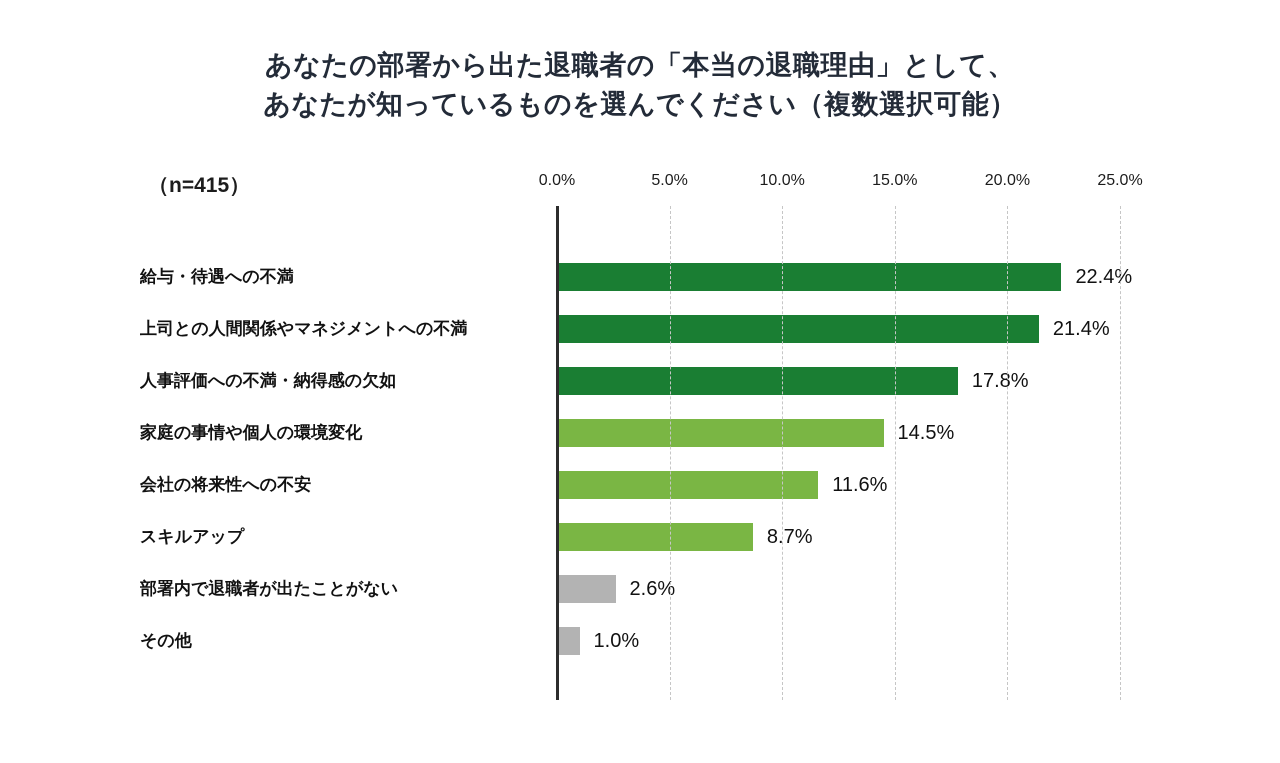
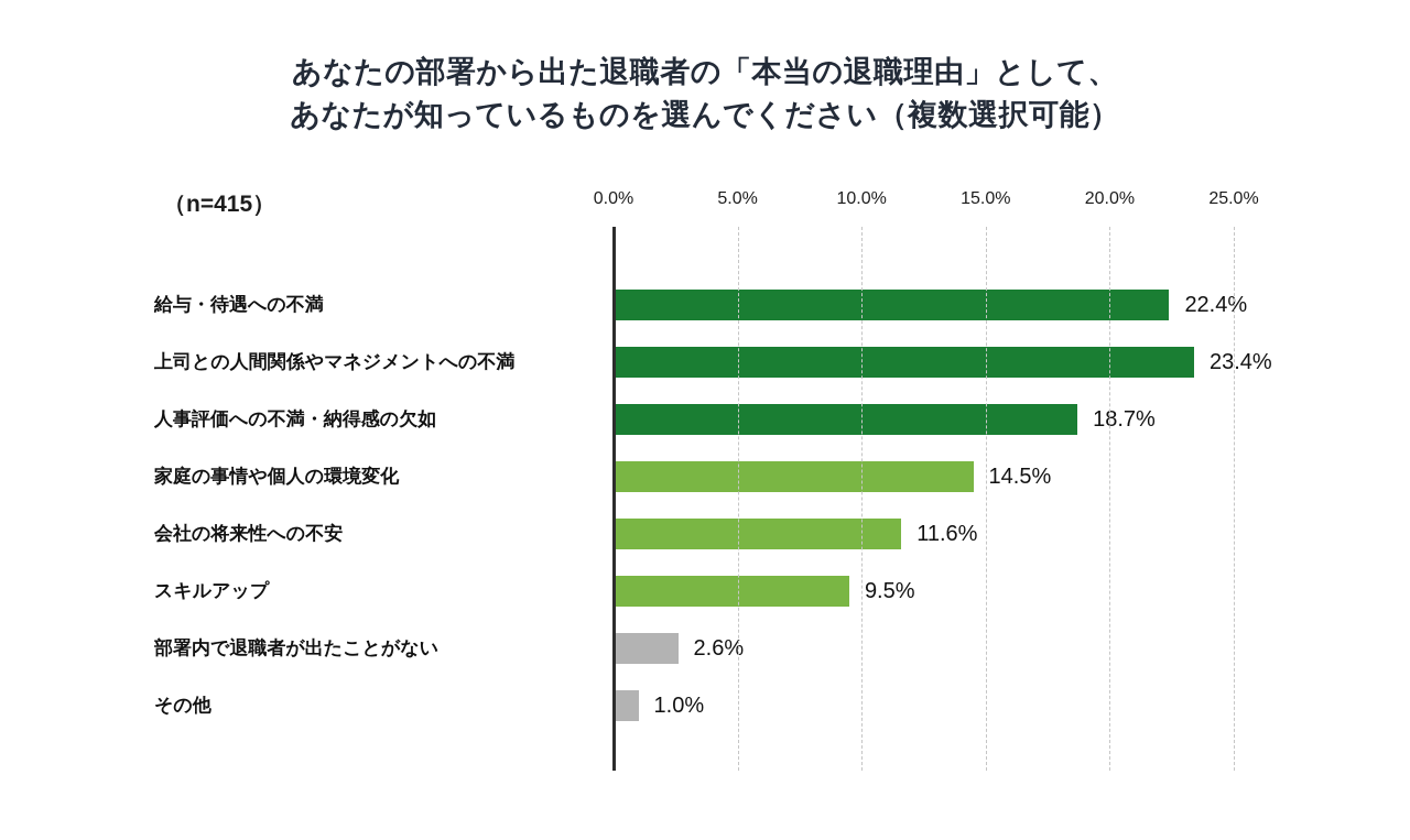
上司との人間関係やマネジメントへの不満: 21.4% -> 23.4%
人事評価への不満・納得感の欠如: 17.8% -> 18.7%
スキルアップ: 8.7% -> 9.5%
